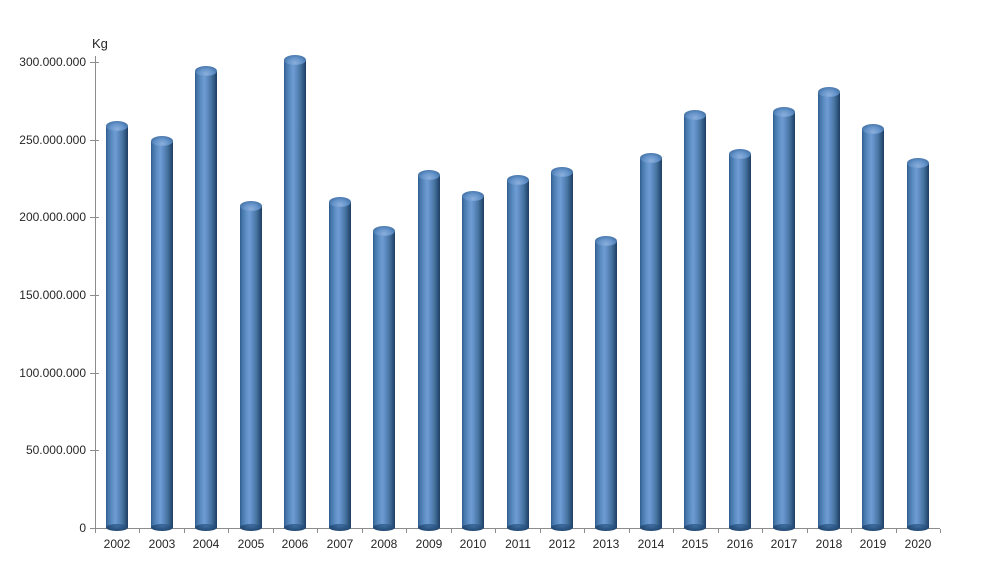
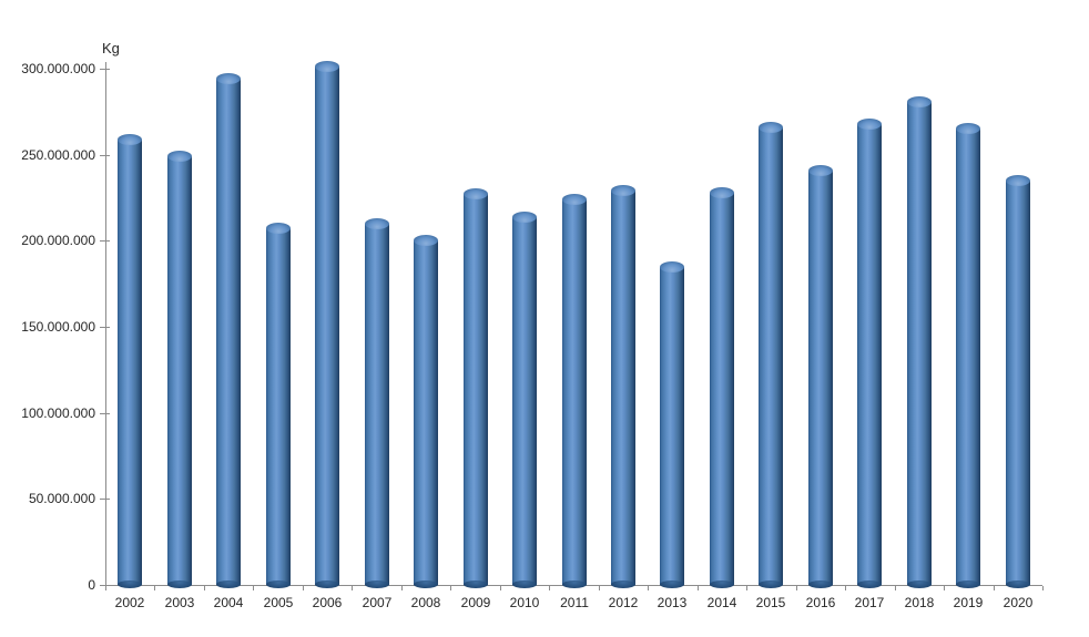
2008: 191000000 -> 200000000
2014: 238000000 -> 228000000
2019: 257000000 -> 265000000
